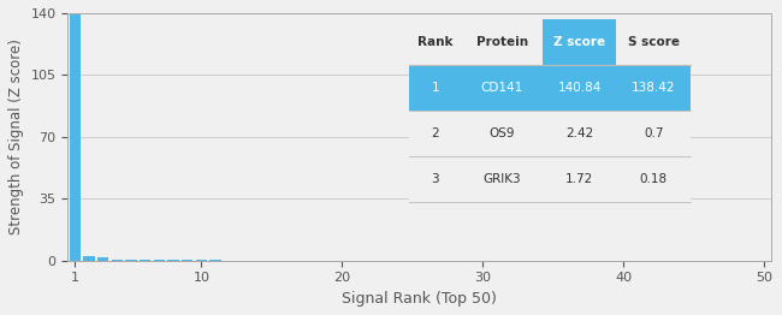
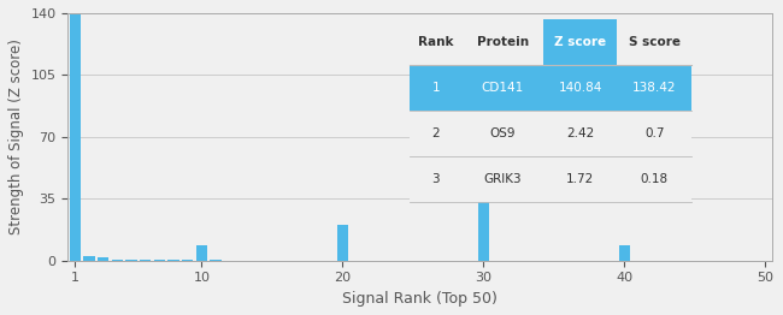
10: 0 -> 9
20: 0 -> 20
30: 0 -> 33
40: 0 -> 9
